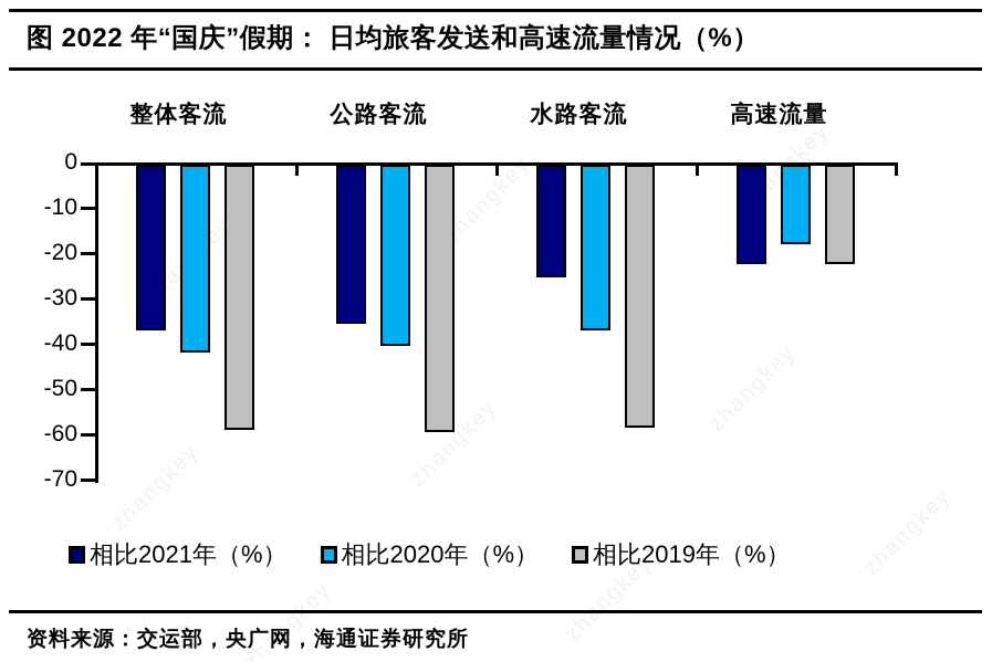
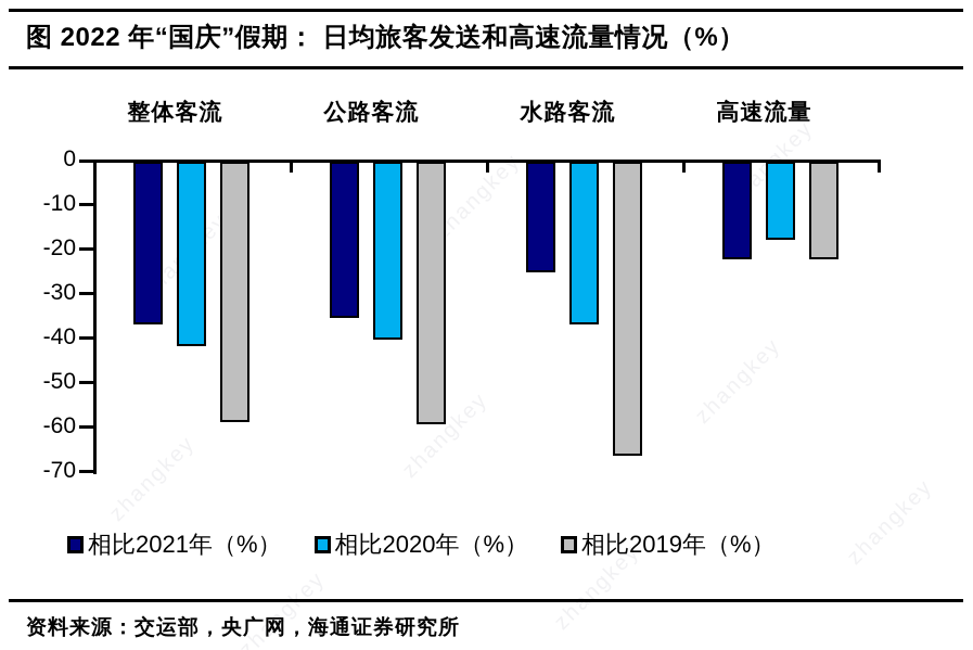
相比2019年（%）/水路客流: -58 -> -66
